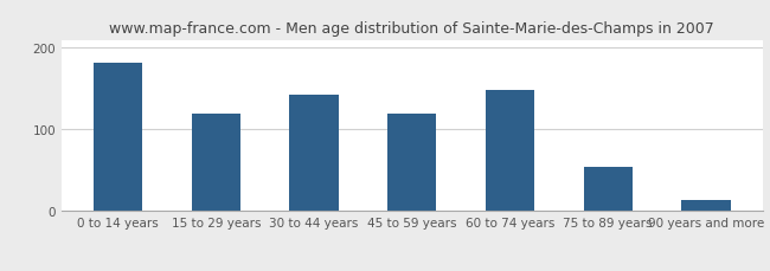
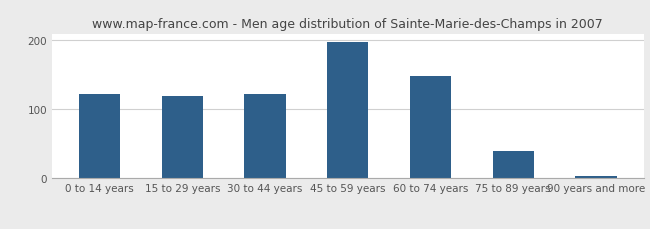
0 to 14 years: 182 -> 122
30 to 44 years: 142 -> 122
45 to 59 years: 120 -> 197
75 to 89 years: 54 -> 40
90 years and more: 14 -> 3
